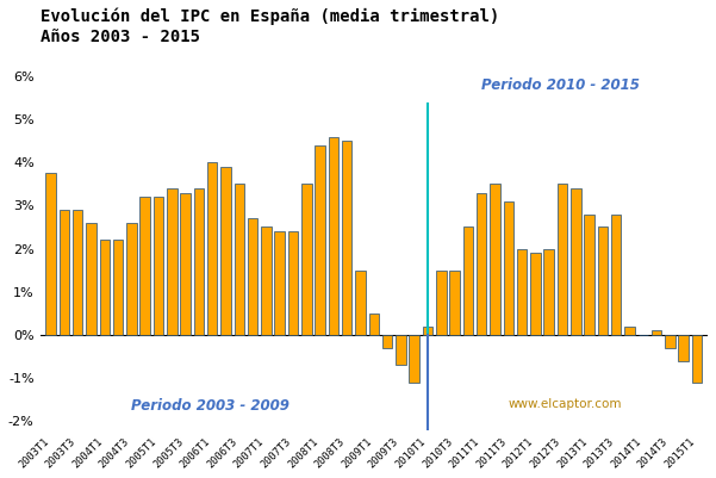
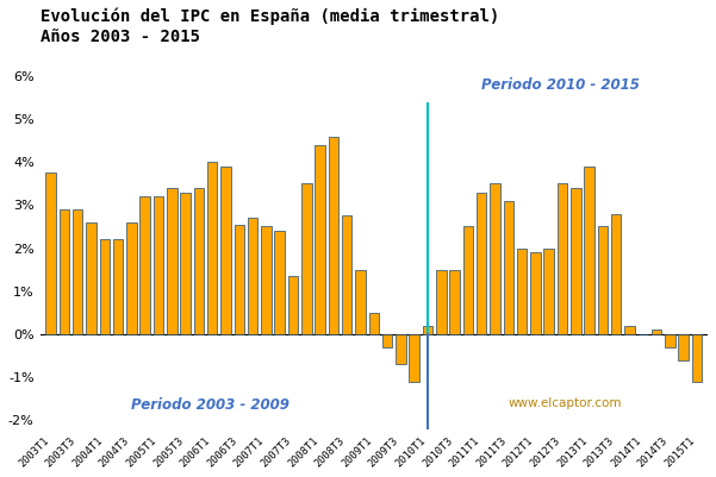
2006T3: 3.50% -> 2.55%
2007T3: 2.40% -> 1.35%
2008T3: 4.50% -> 2.75%
2013T1: 2.80% -> 3.90%
